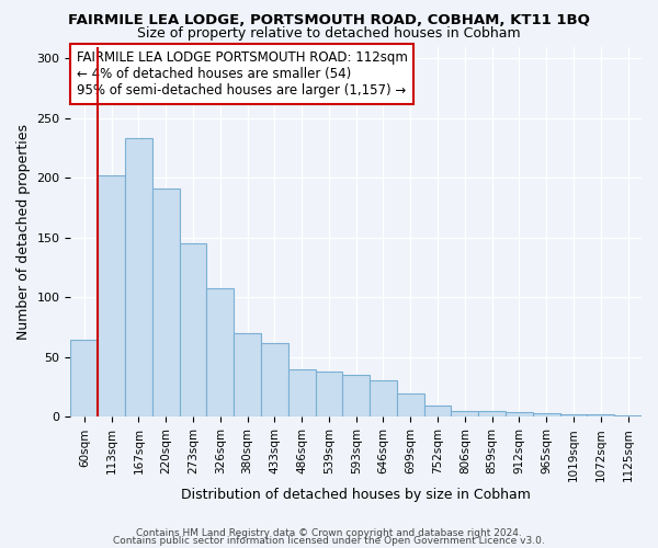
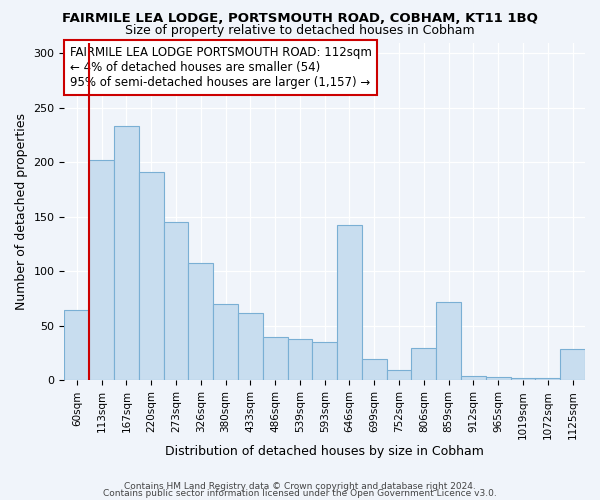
646sqm: 31 -> 143
806sqm: 5 -> 30
859sqm: 5 -> 72
1125sqm: 1 -> 29
